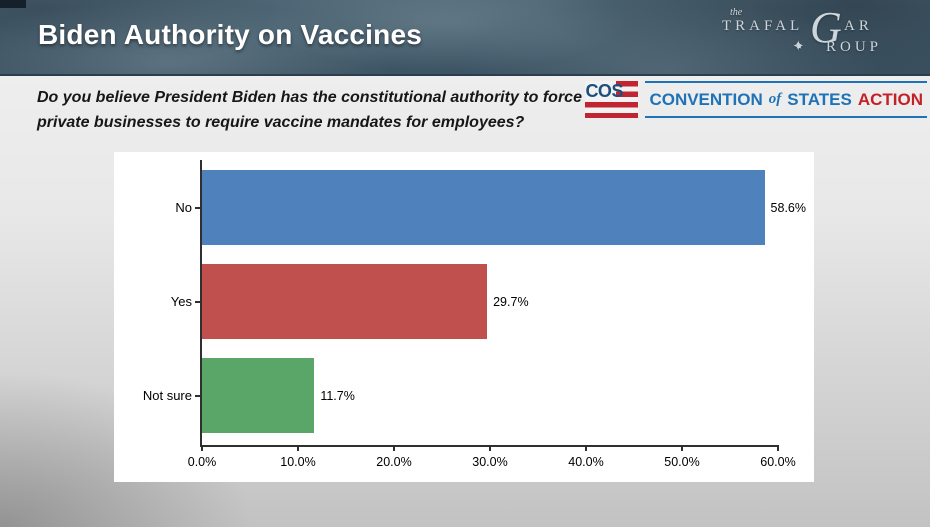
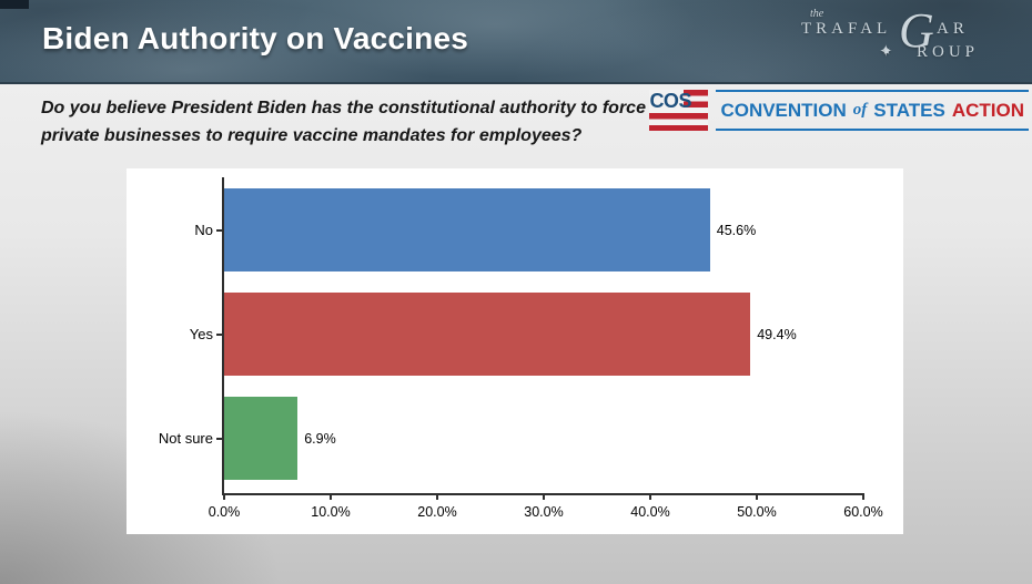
No: 58.6% -> 45.6%
Yes: 29.7% -> 49.4%
Not sure: 11.7% -> 6.9%
